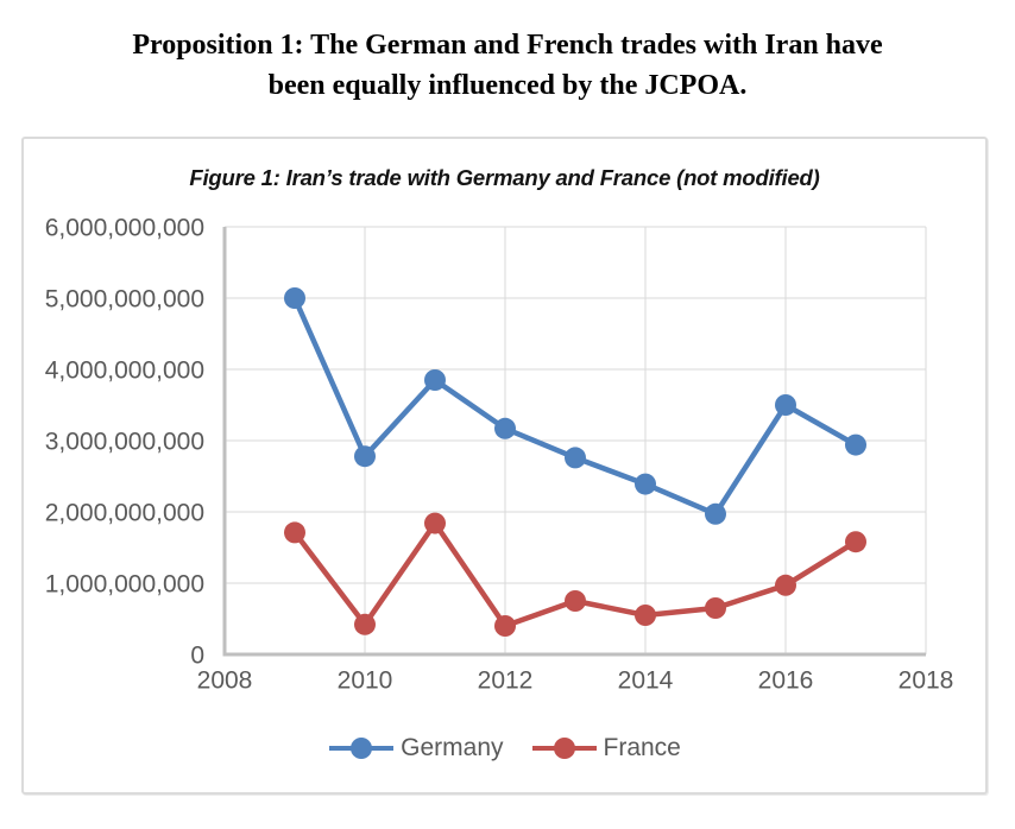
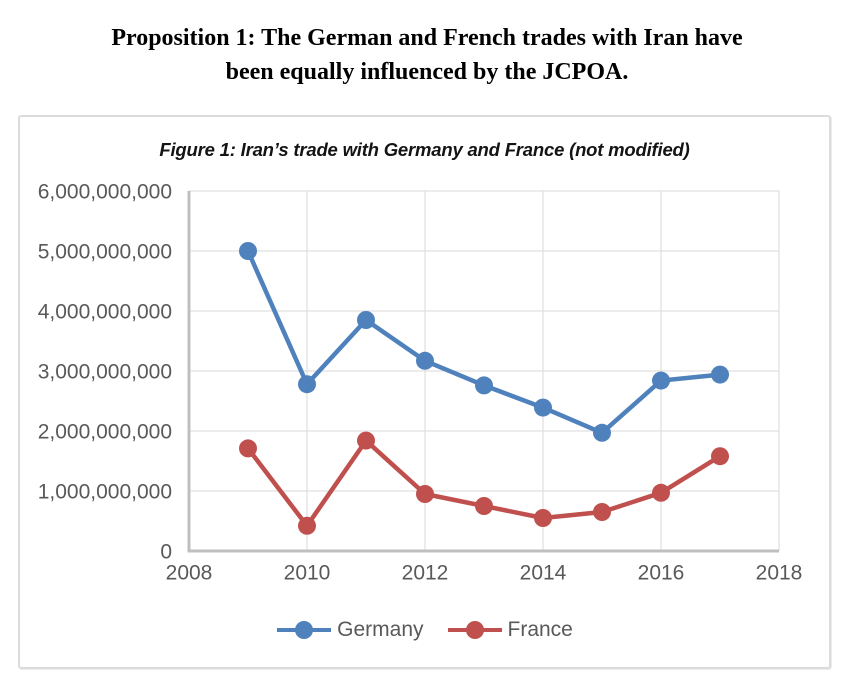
France/2012: 400000000 -> 1000000000
Germany/2016: 3500000000 -> 2800000000
